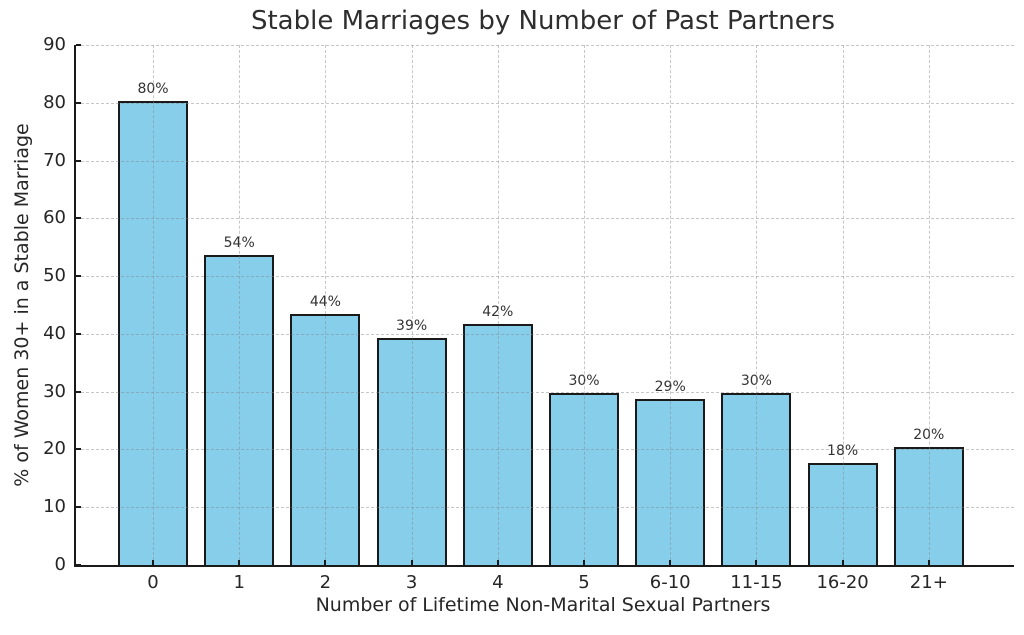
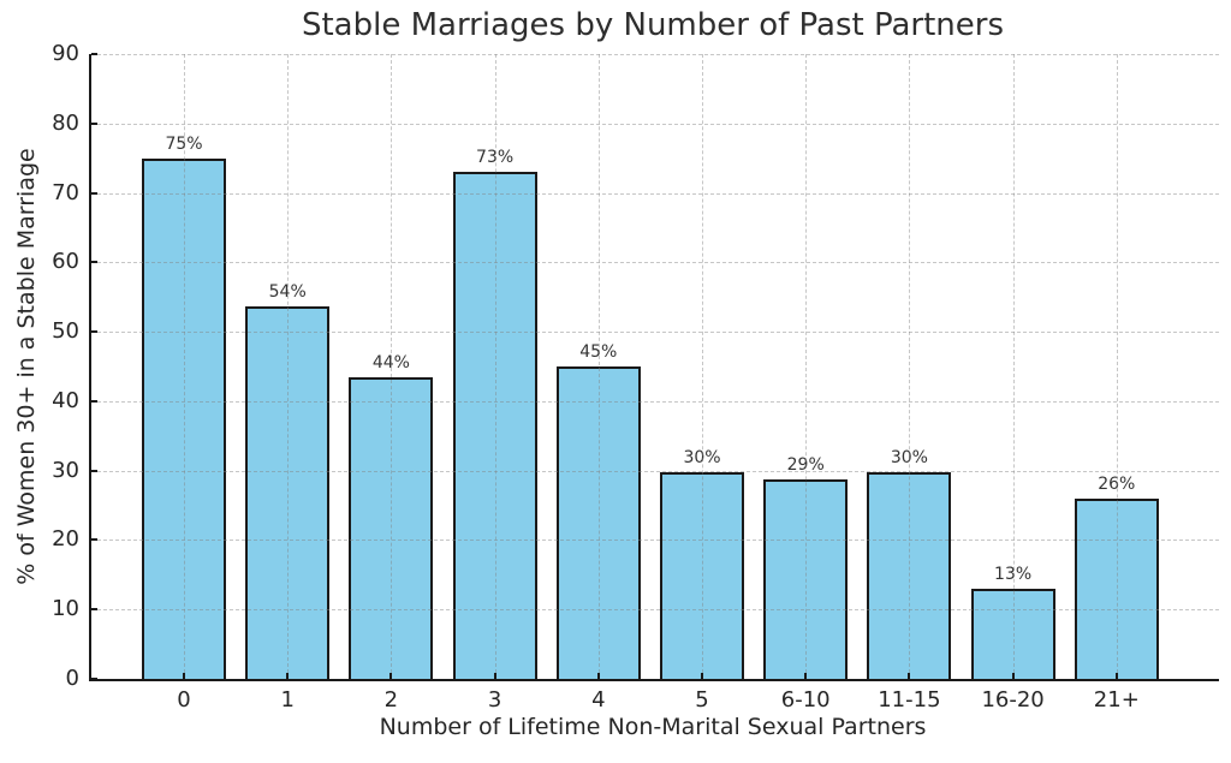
0: 80% -> 75%
3: 39% -> 73%
4: 42% -> 45%
16-20: 18% -> 13%
21+: 20% -> 26%
